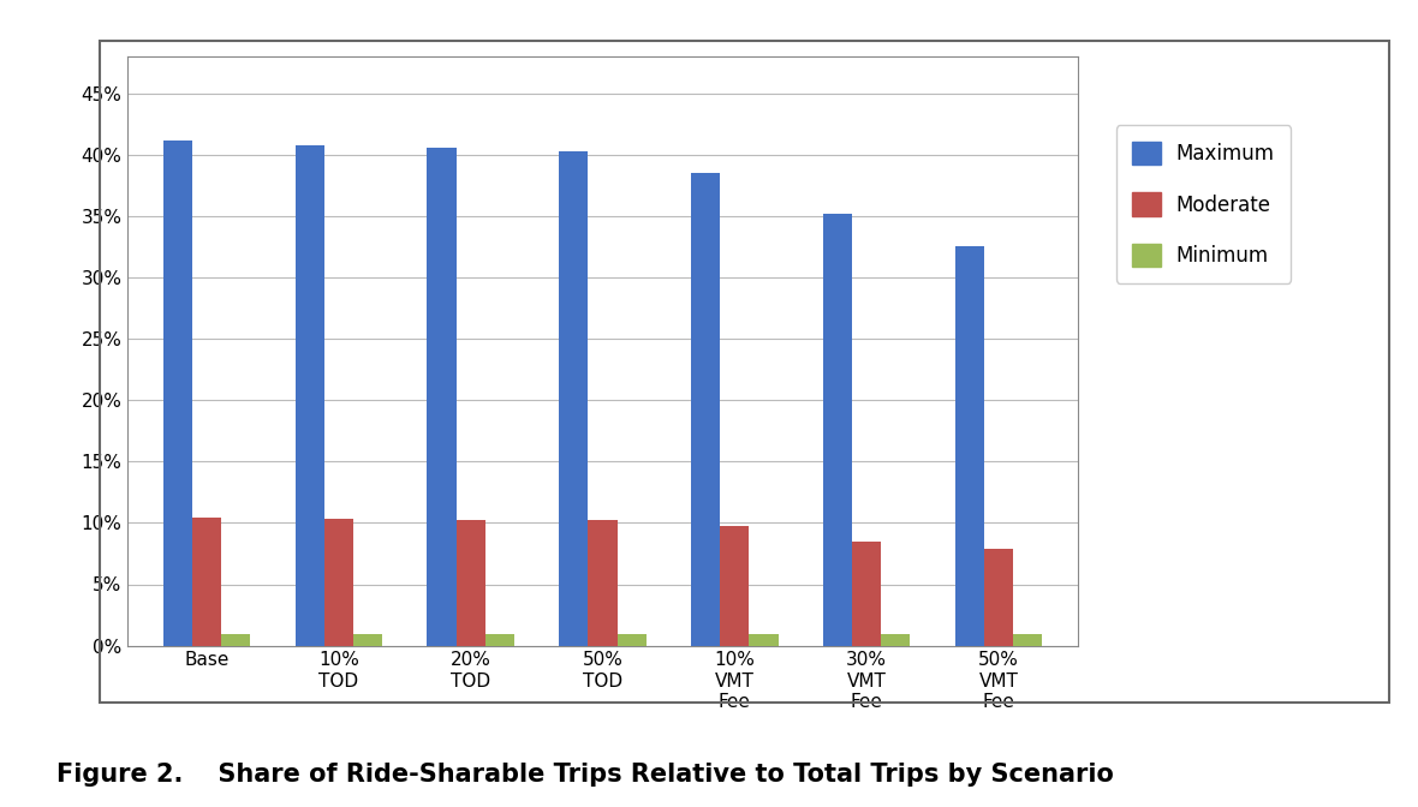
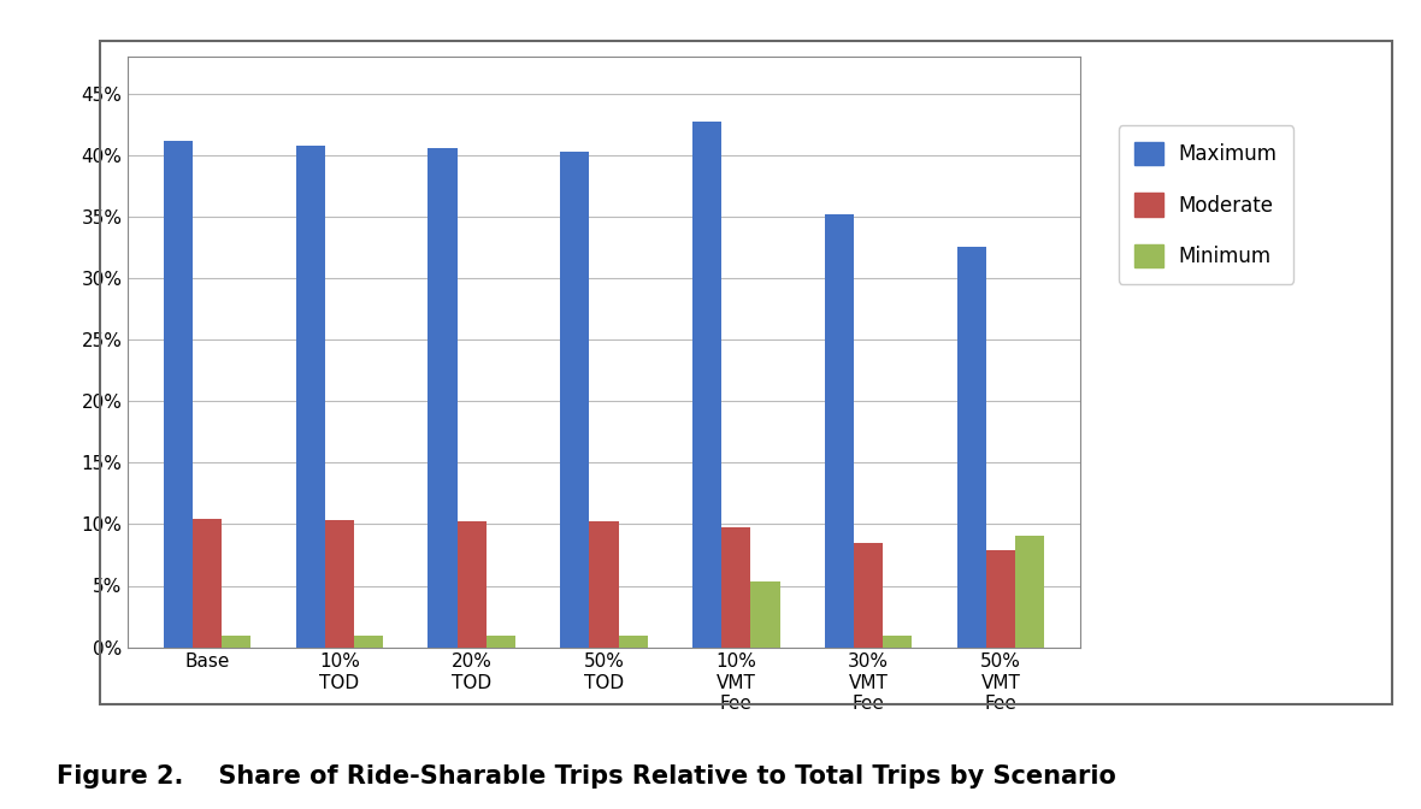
Maximum/10% VMT Fee: 38.5% -> 42.7%
Minimum/10% VMT Fee: 0.9% -> 5.3%
Minimum/50% VMT Fee: 0.9% -> 9.1%
